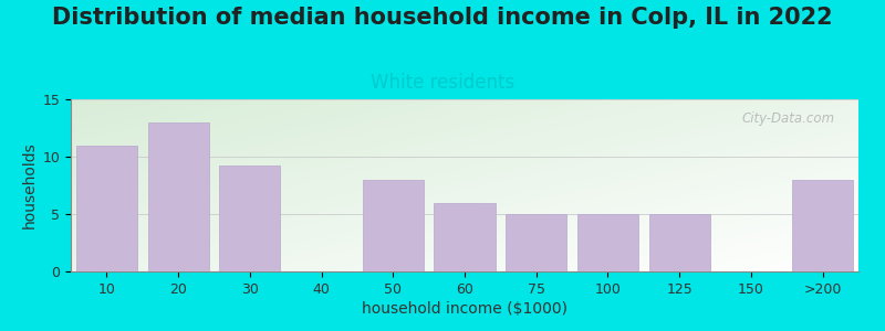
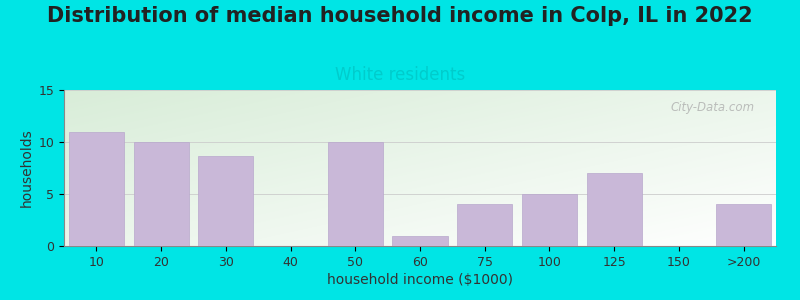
20: 13.0 -> 10.0
30: 9.2 -> 8.7
50: 8.0 -> 10.0
60: 6.0 -> 1.0
75: 5.0 -> 4.0
125: 5.0 -> 7.0
>200: 8.0 -> 4.0
